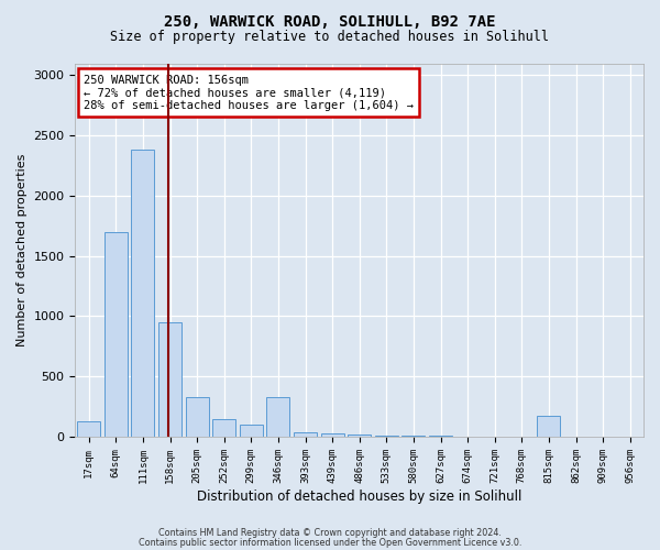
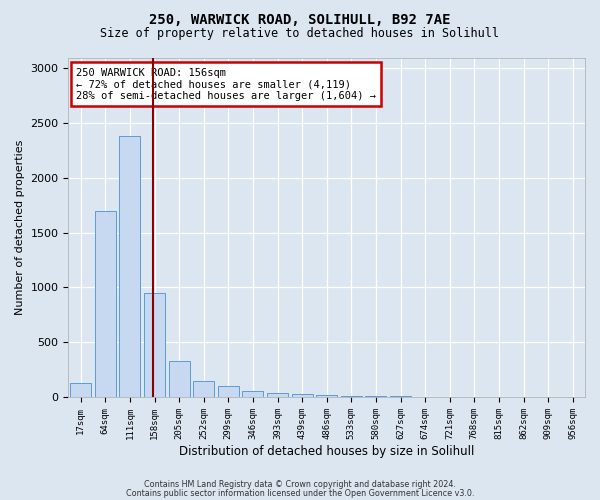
346sqm: 330 -> 60
815sqm: 170 -> 0
